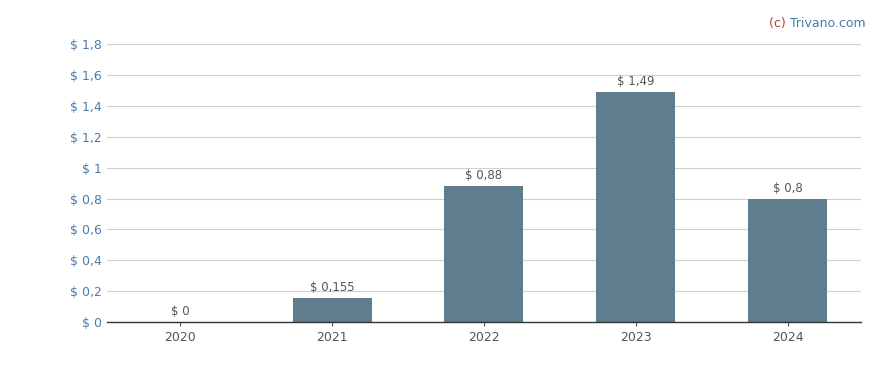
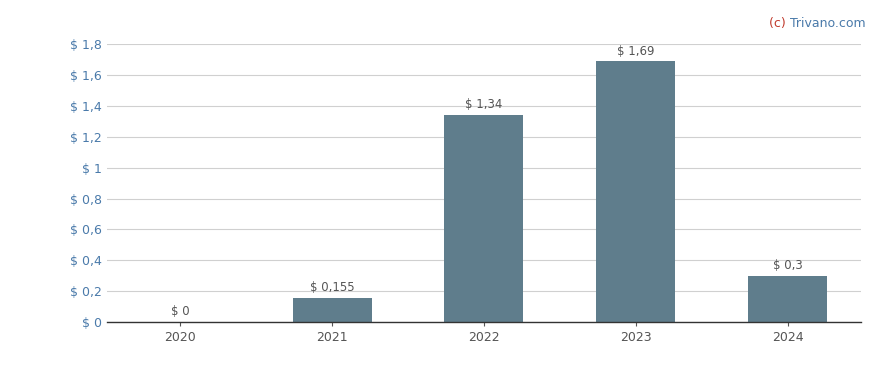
2022: 0,88 -> 1,34
2023: 1,49 -> 1,69
2024: 0,8 -> 0,3
